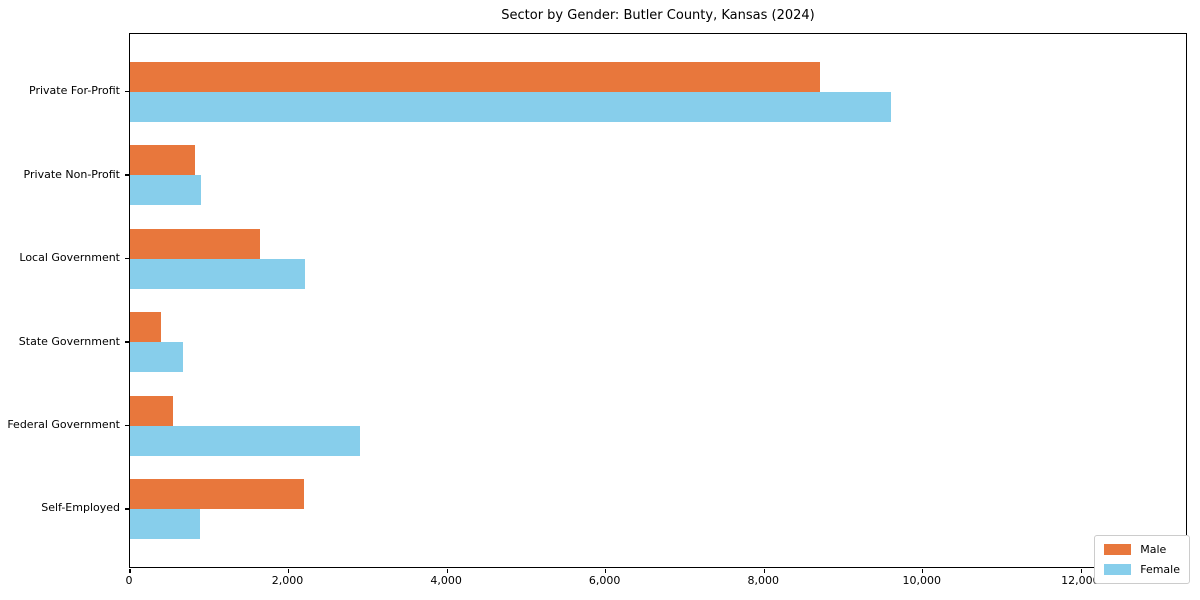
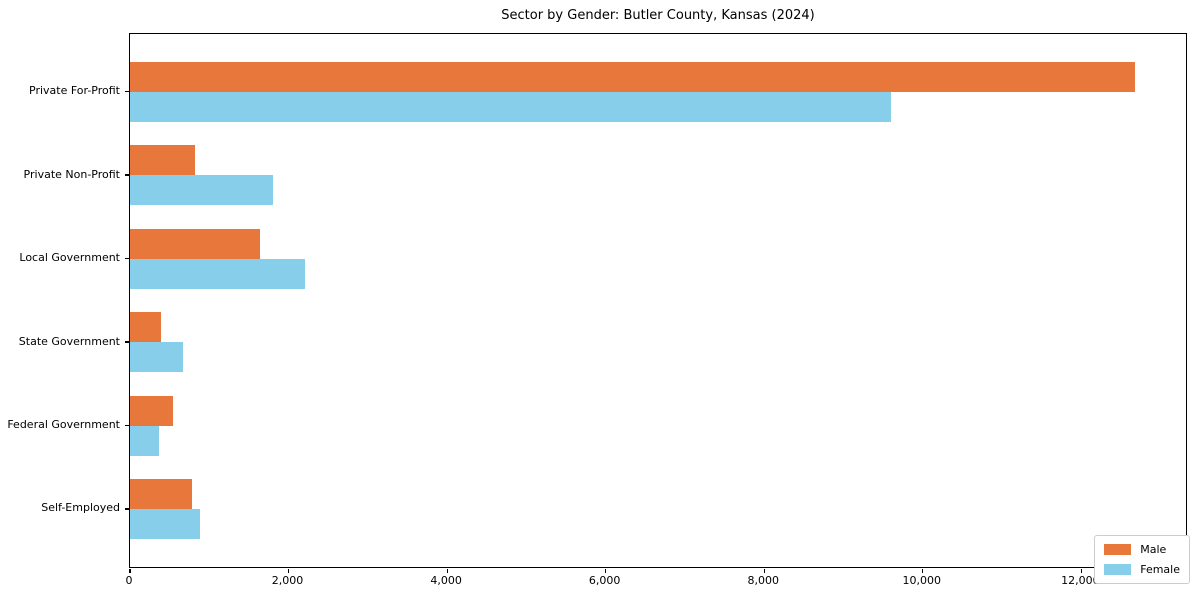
Male/Private For-Profit: 8700 -> 12700
Female/Private Non-Profit: 900 -> 1800
Female/Federal Government: 2900 -> 400
Male/Self-Employed: 2200 -> 800
